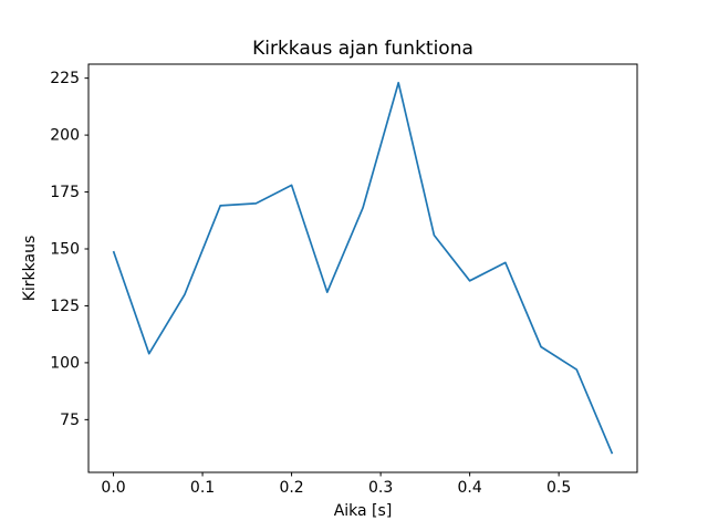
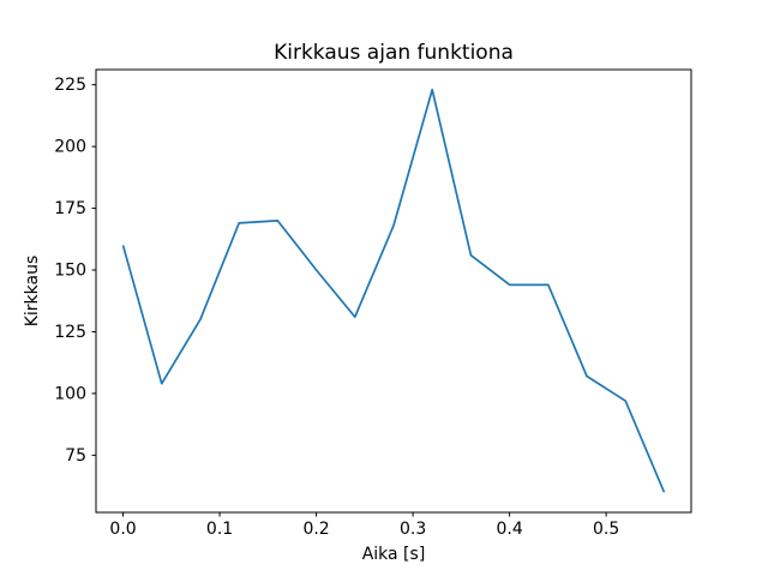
0.0: 149 -> 160
0.2: 178 -> 150
0.4: 136 -> 144
